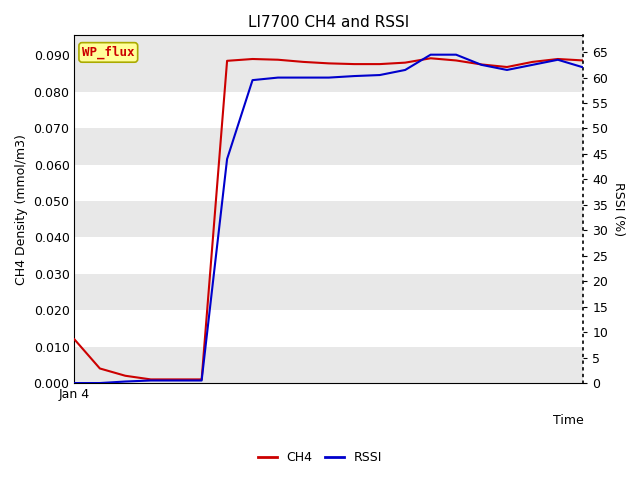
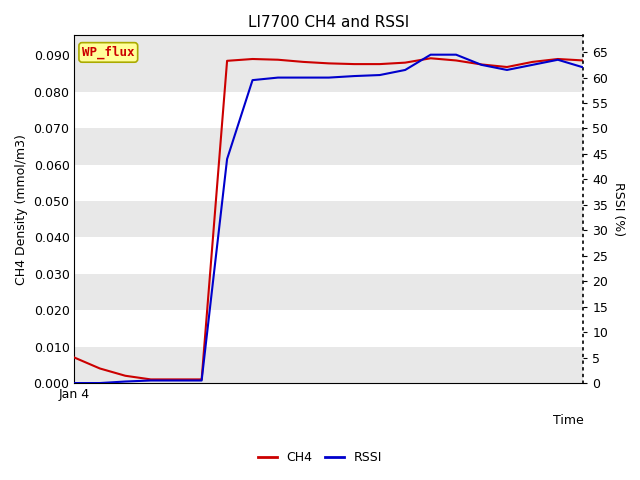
CH4/Jan 4: 0.0120 -> 0.0070
